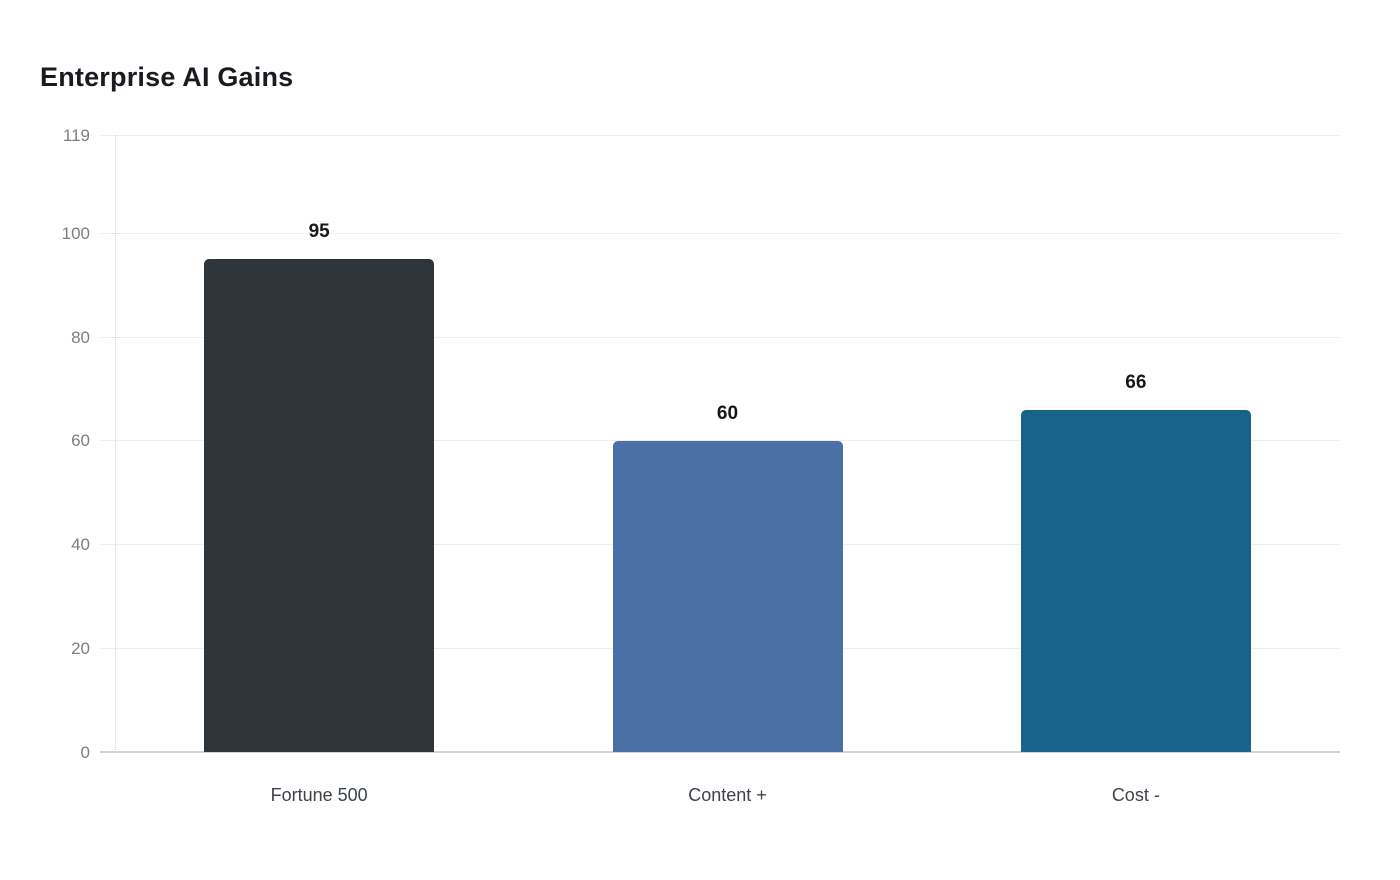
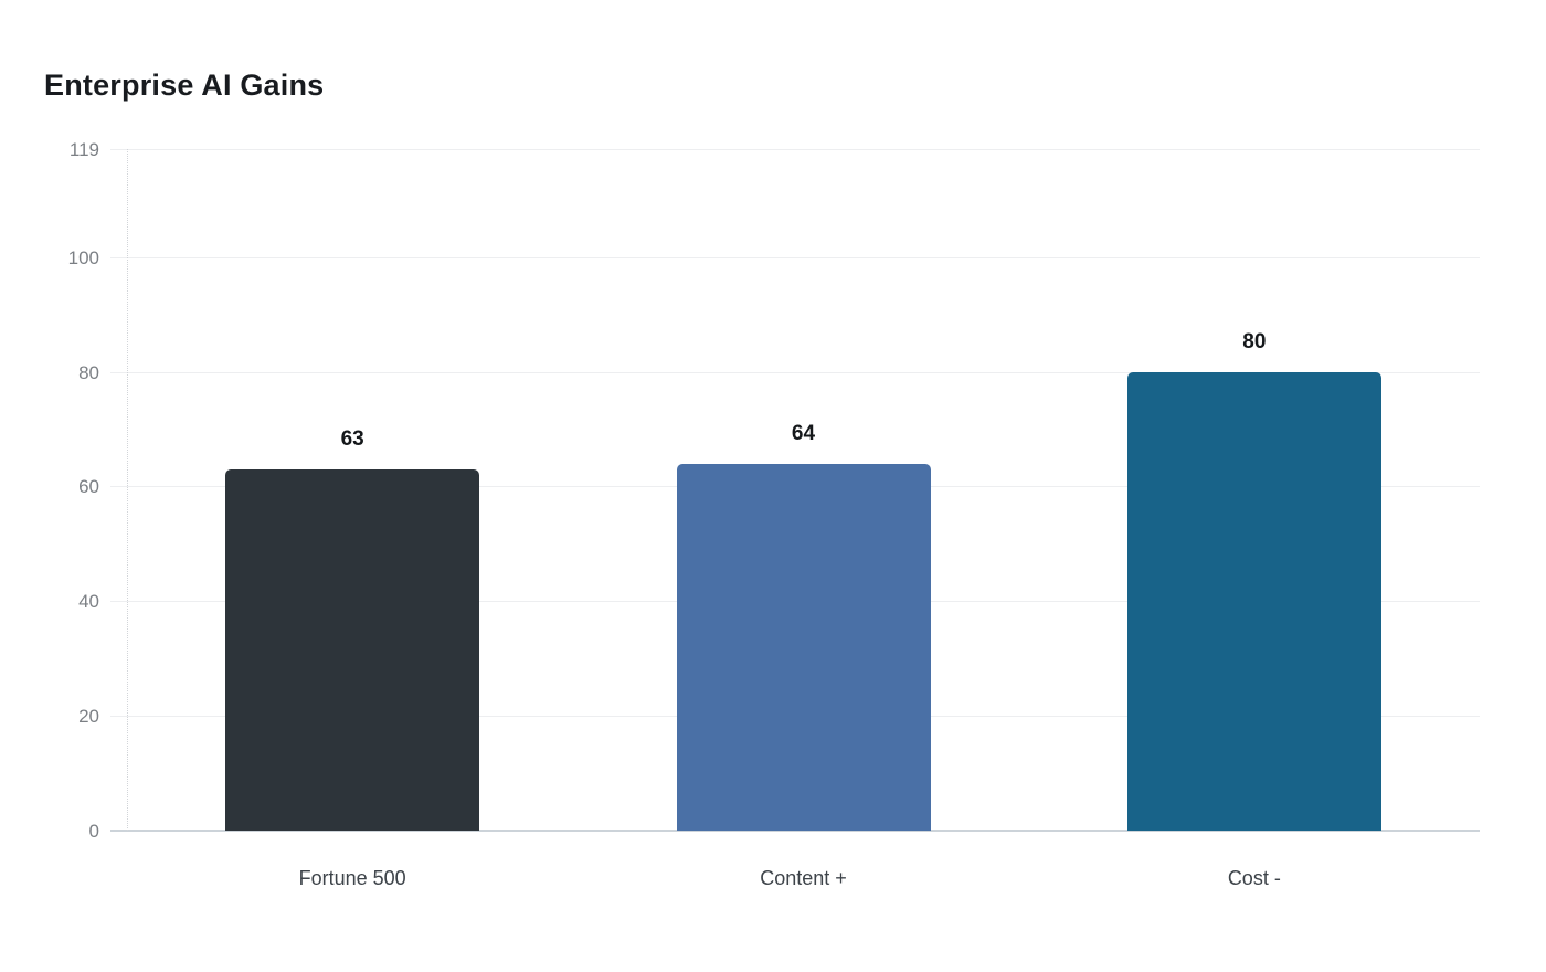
Fortune 500: 95 -> 63
Content +: 60 -> 64
Cost -: 66 -> 80
